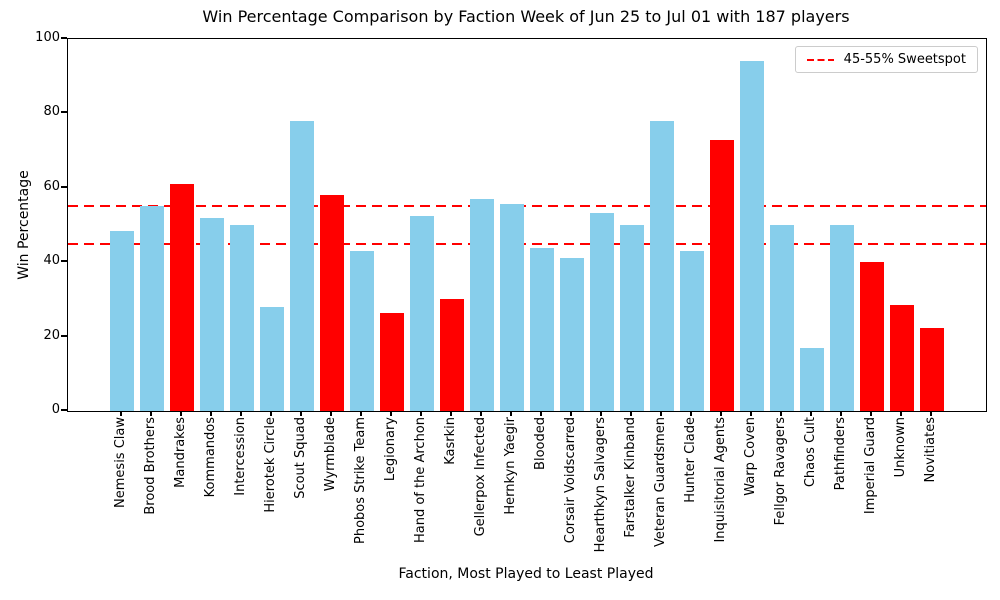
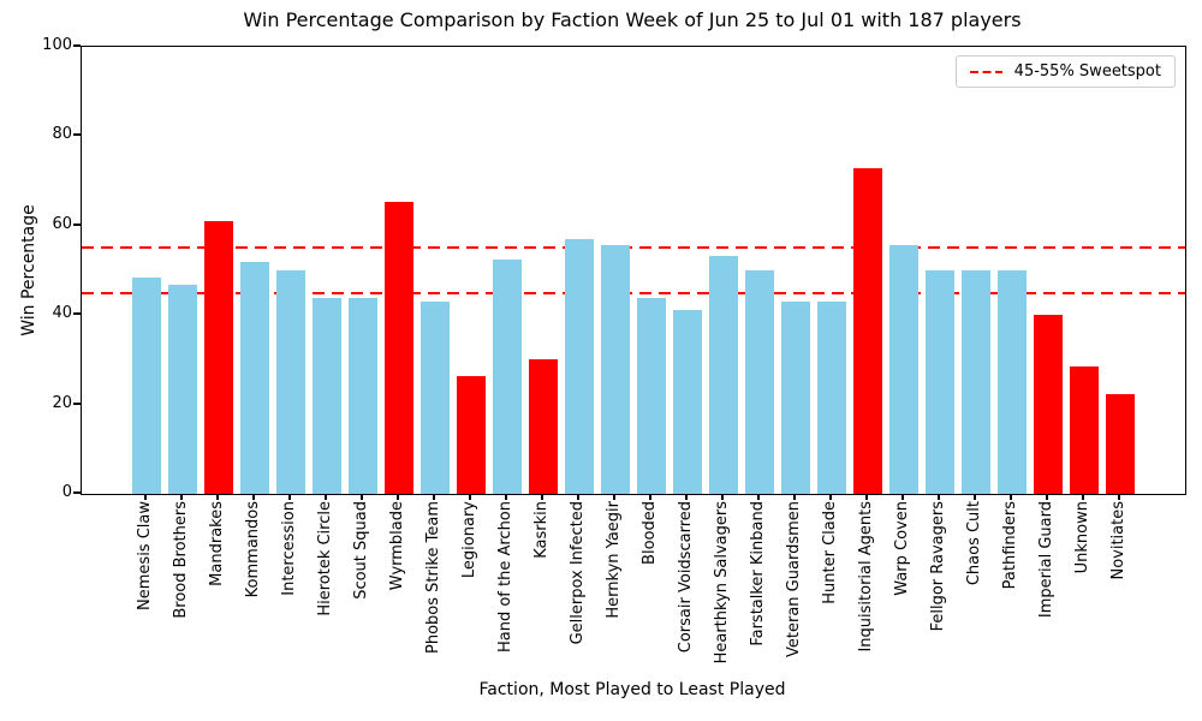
Brood Brothers: 55 -> 47
Hierotek Circle: 28 -> 44
Scout Squad: 78 -> 44
Wyrmblade: 58 -> 65
Veteran Guardsmen: 78 -> 43
Warp Coven: 94 -> 56
Chaos Cult: 17 -> 50
